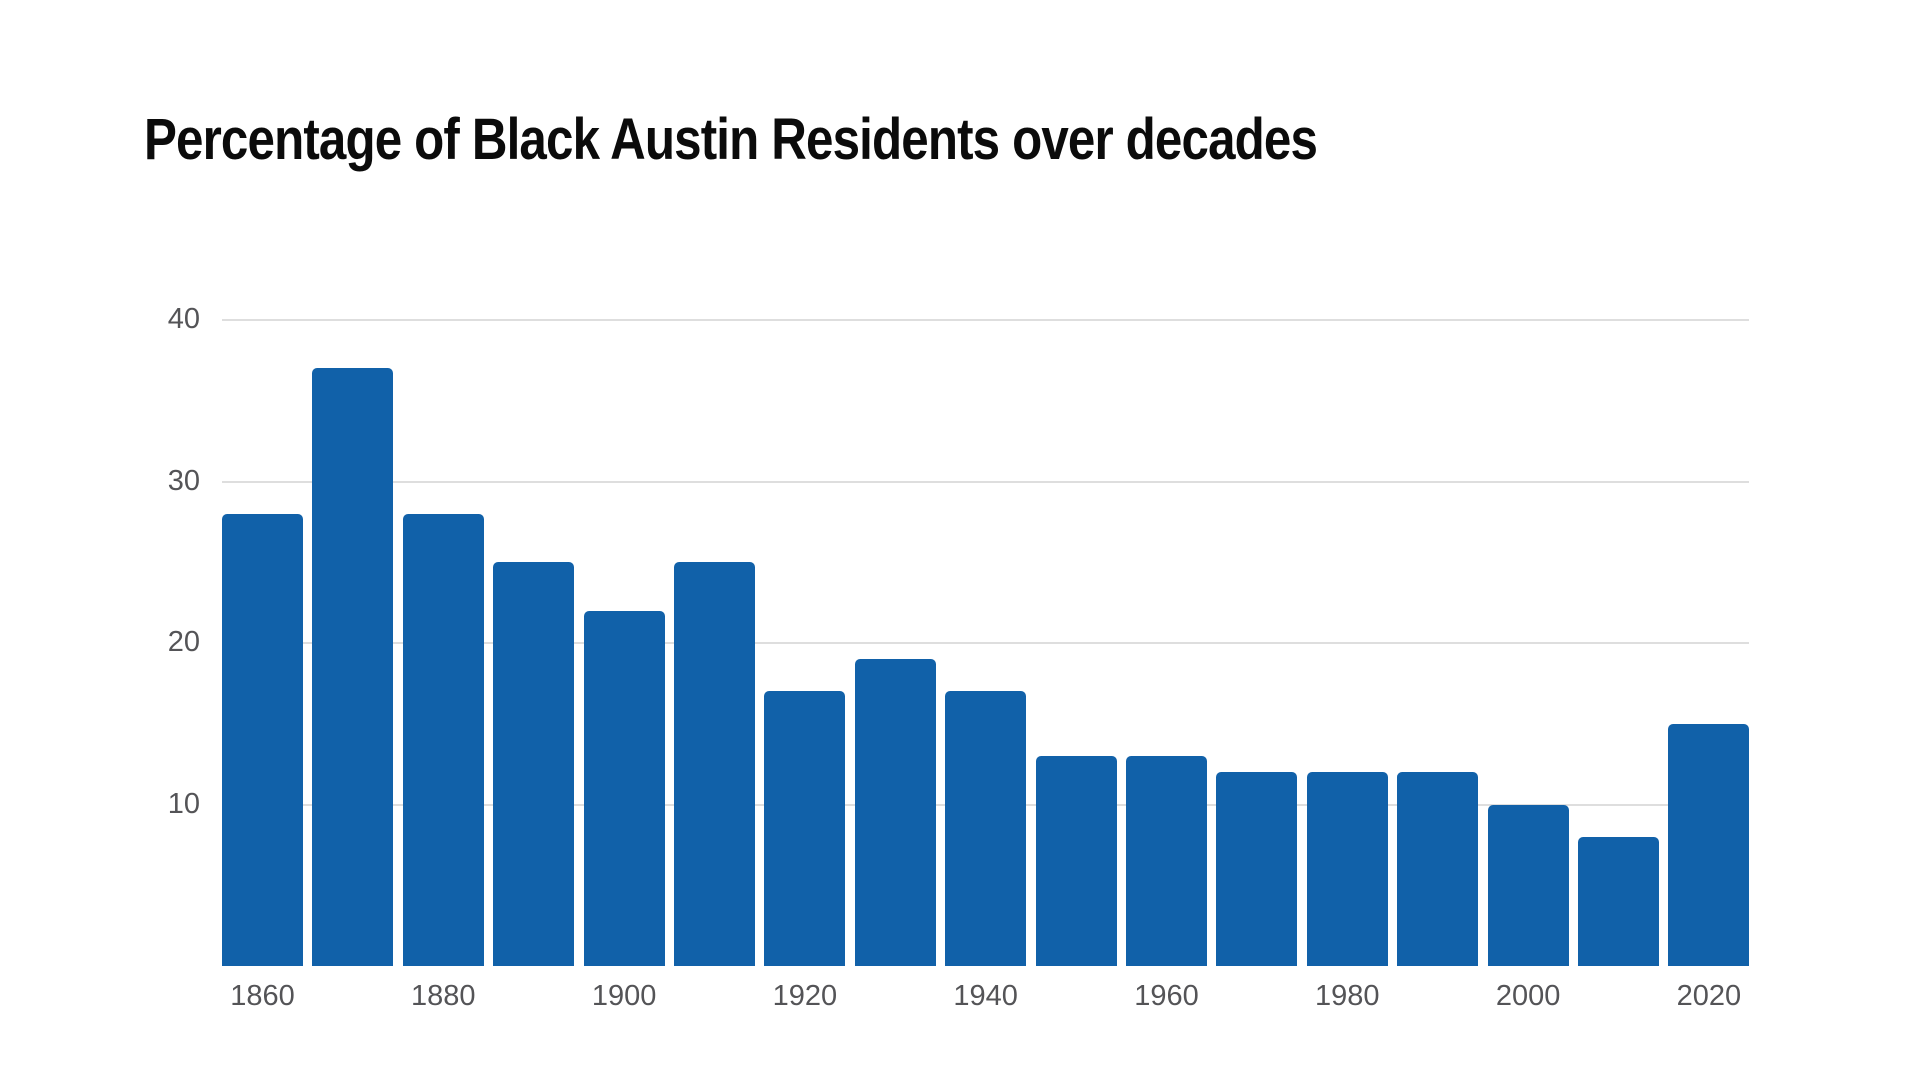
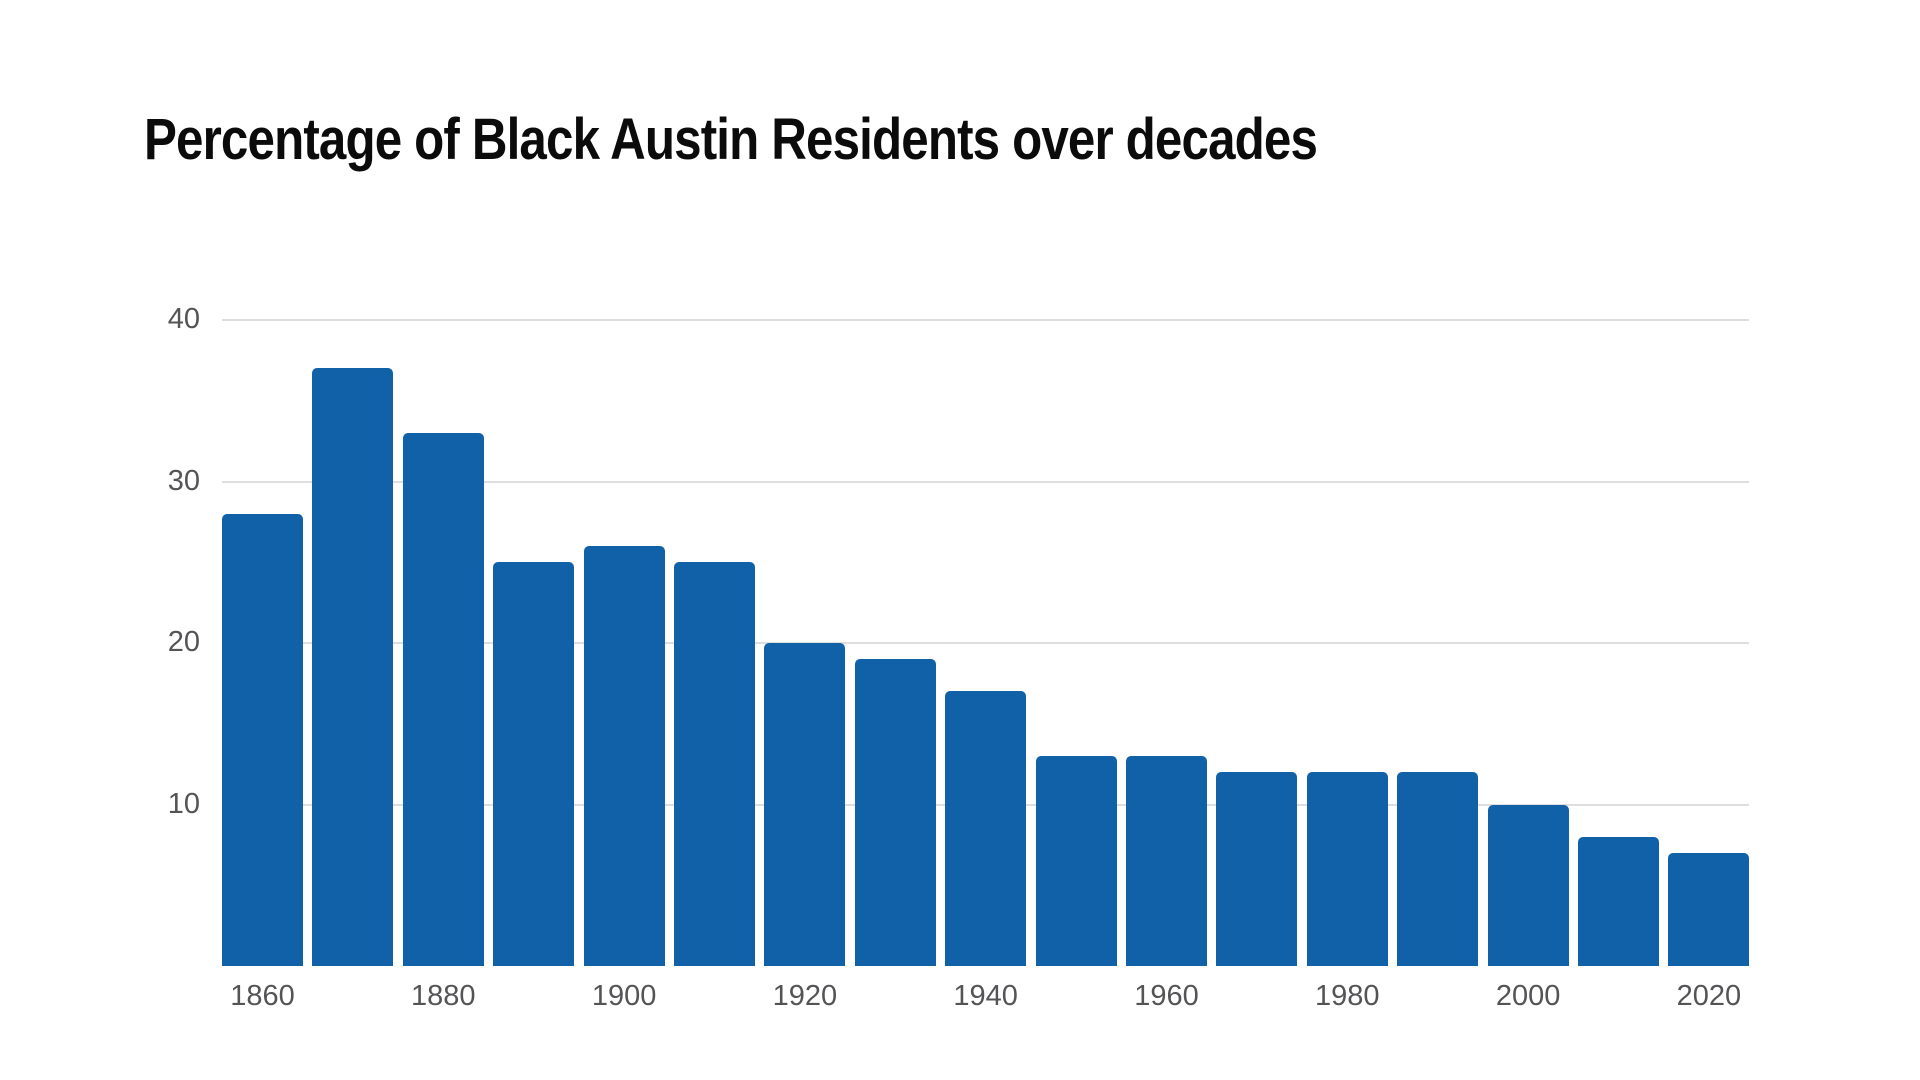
1880: 28 -> 33
1900: 22 -> 26
1920: 17 -> 20
2020: 15 -> 7
